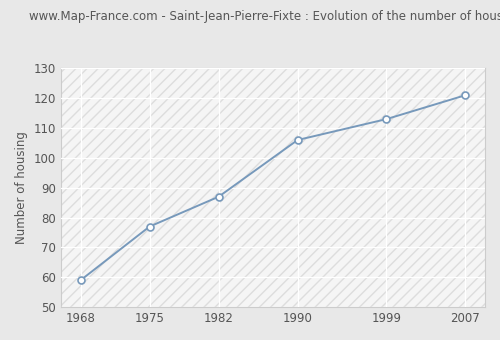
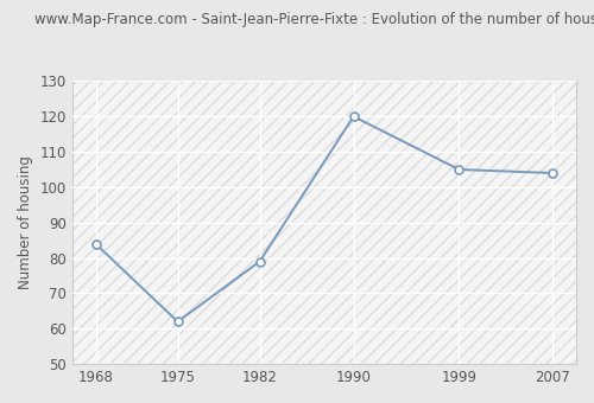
1968: 59 -> 84
1975: 77 -> 62
1982: 87 -> 79
1990: 106 -> 120
1999: 113 -> 105
2007: 121 -> 104
